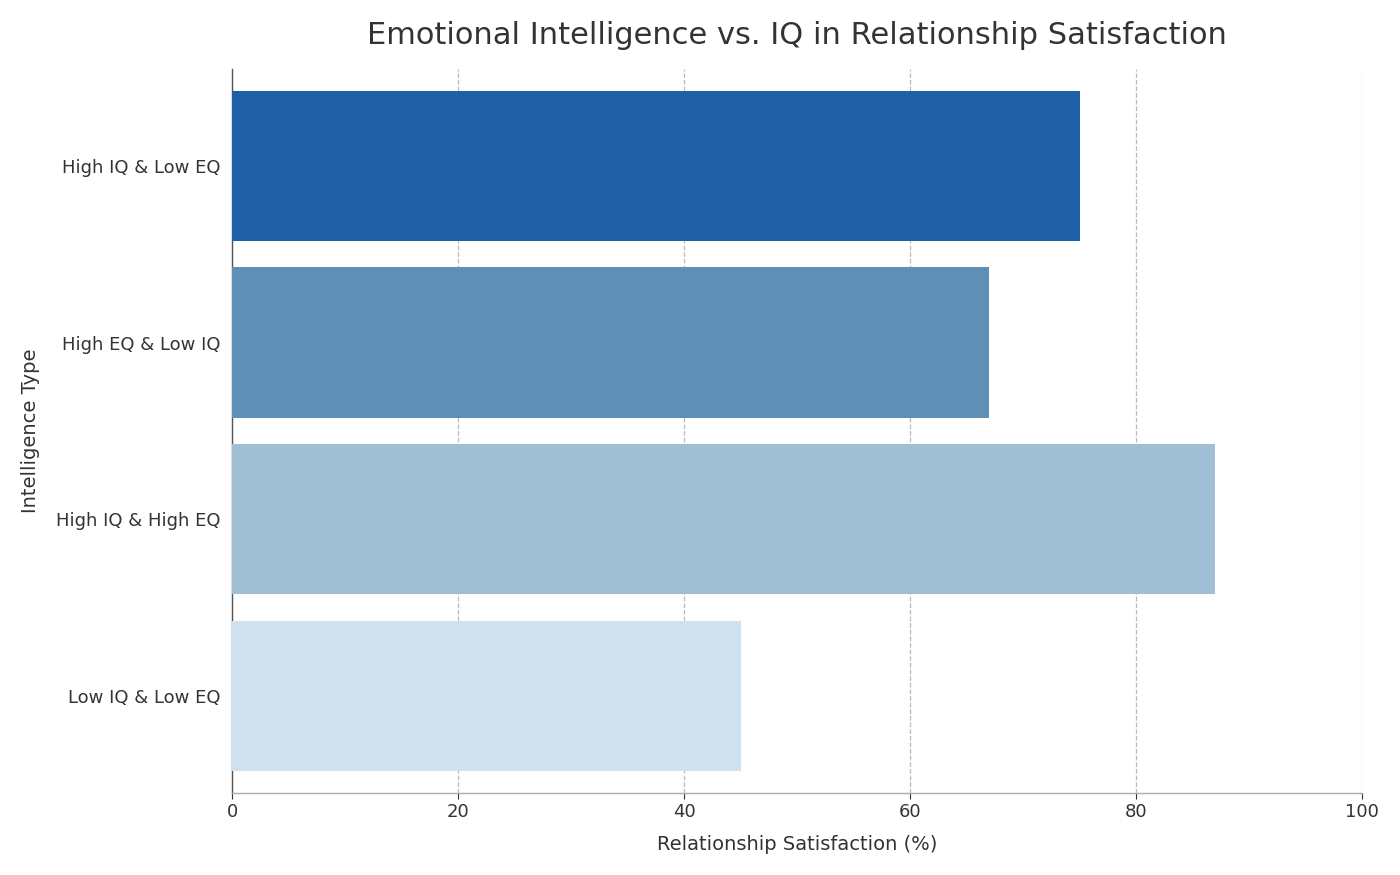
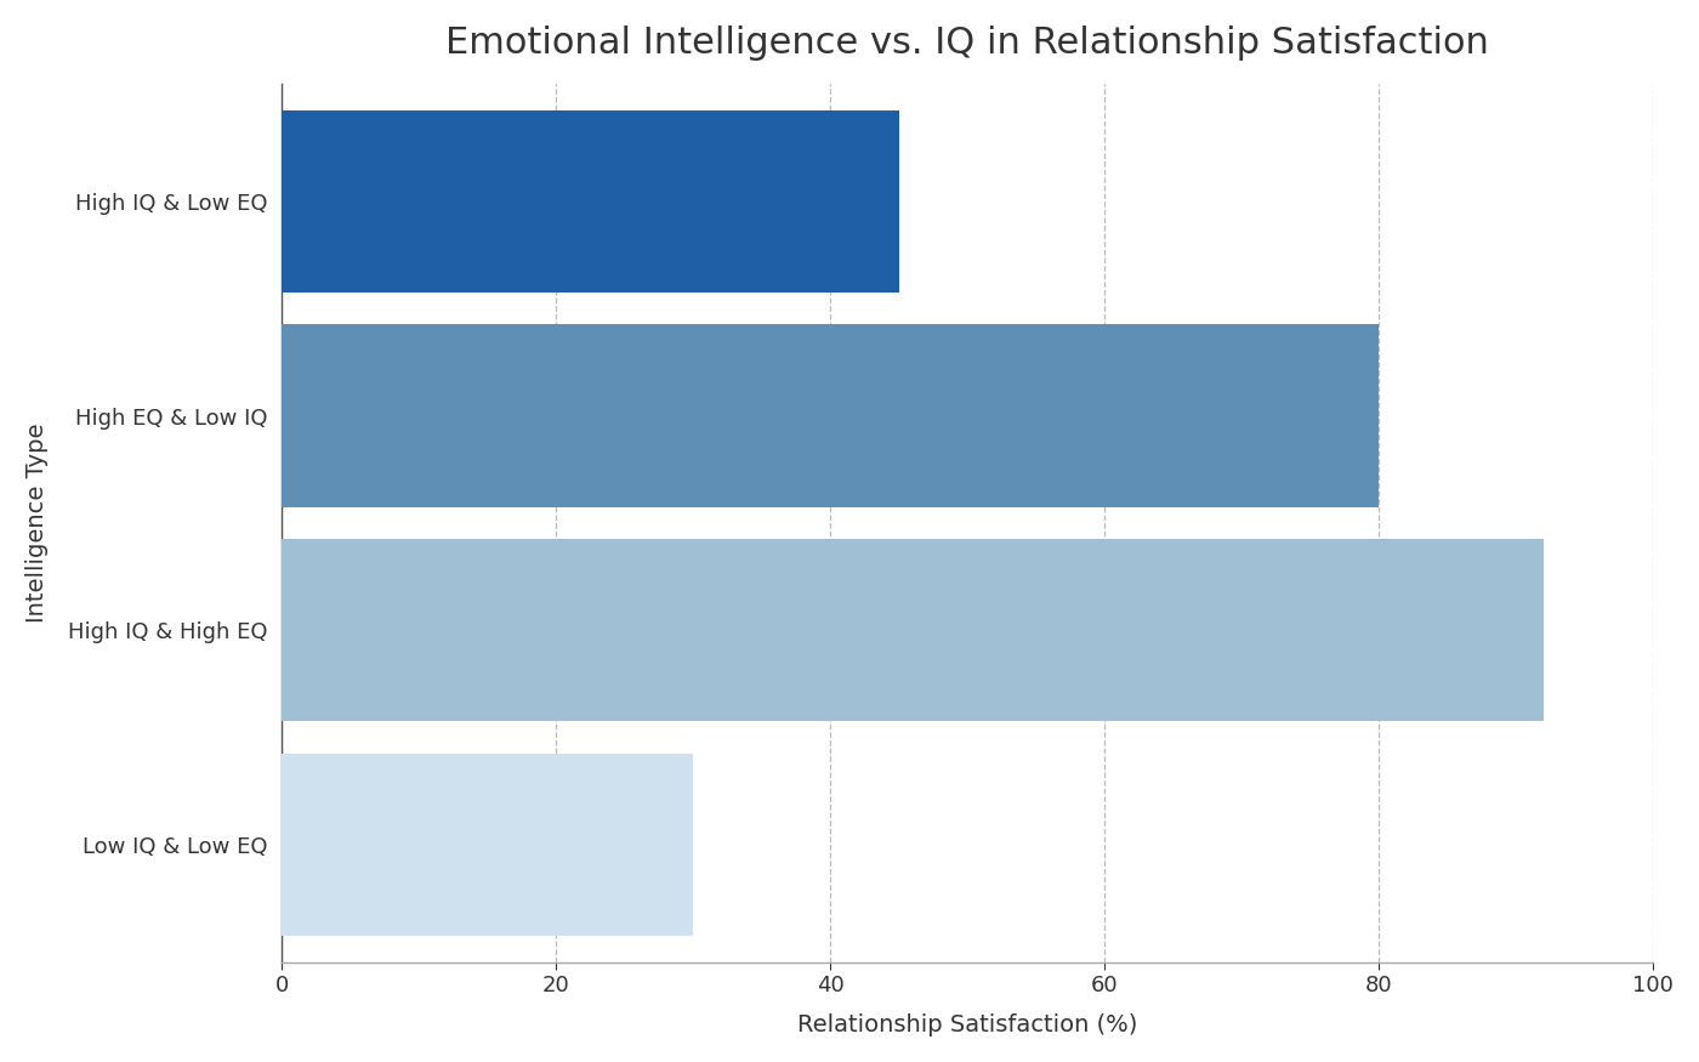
High IQ & Low EQ: 75 -> 45
High EQ & Low IQ: 67 -> 80
High IQ & High EQ: 87 -> 92
Low IQ & Low EQ: 45 -> 30
